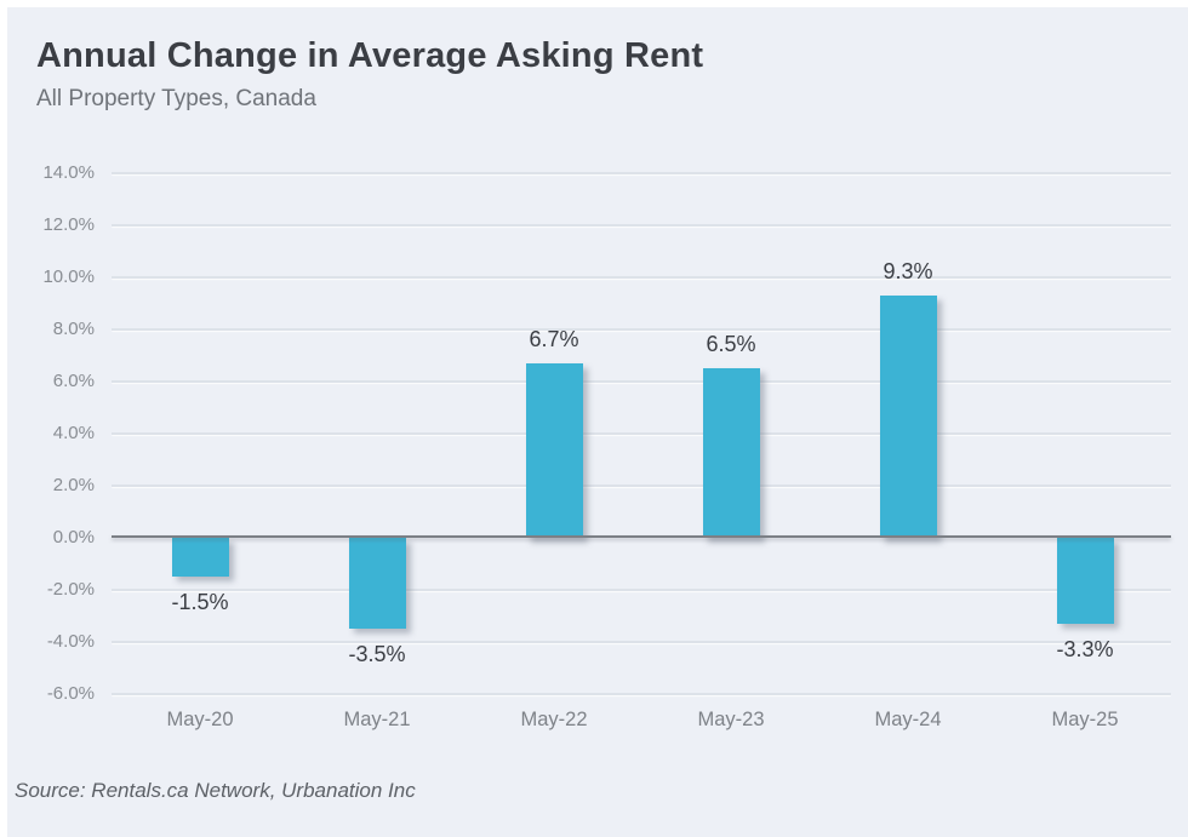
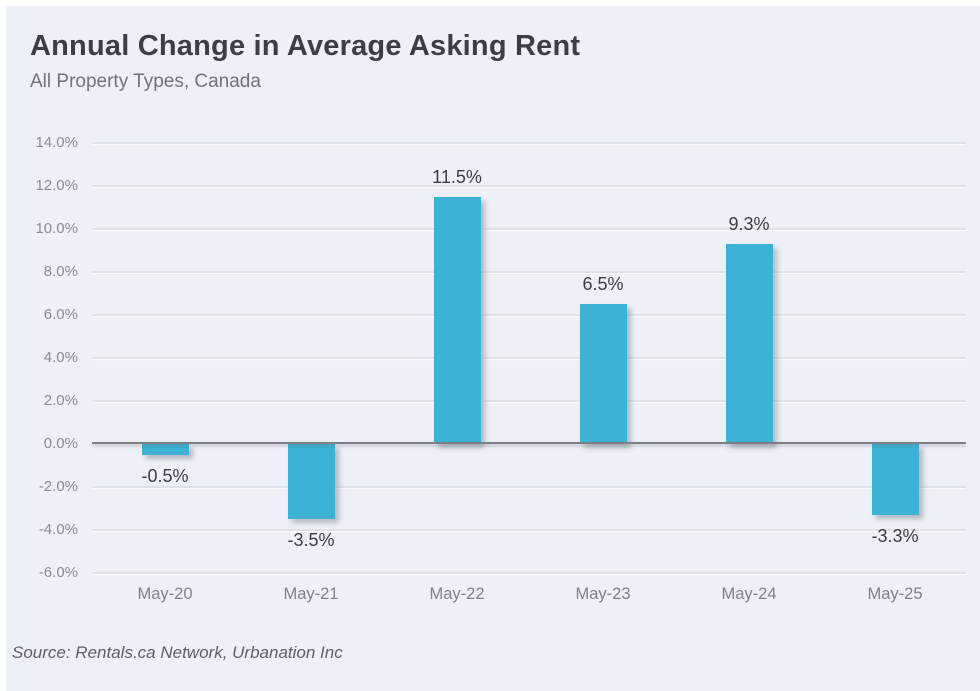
May-20: -1.5% -> -0.5%
May-22: 6.7% -> 11.5%
